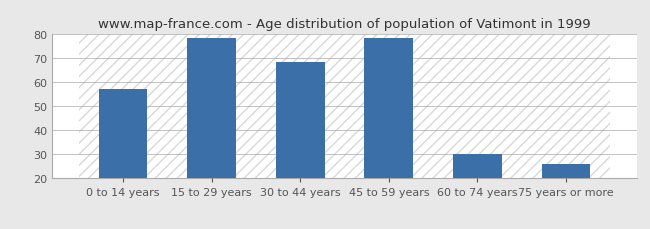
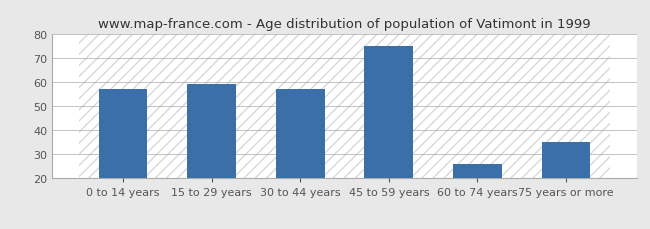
15 to 29 years: 78 -> 59
30 to 44 years: 68 -> 57
45 to 59 years: 78 -> 75
60 to 74 years: 30 -> 26
75 years or more: 26 -> 35
